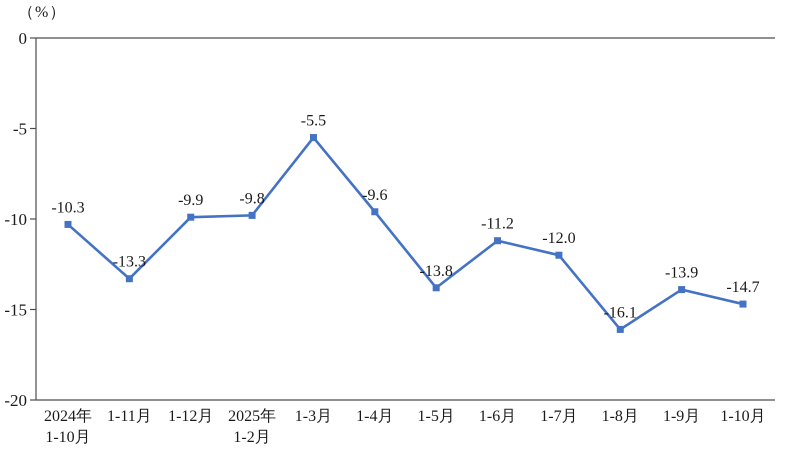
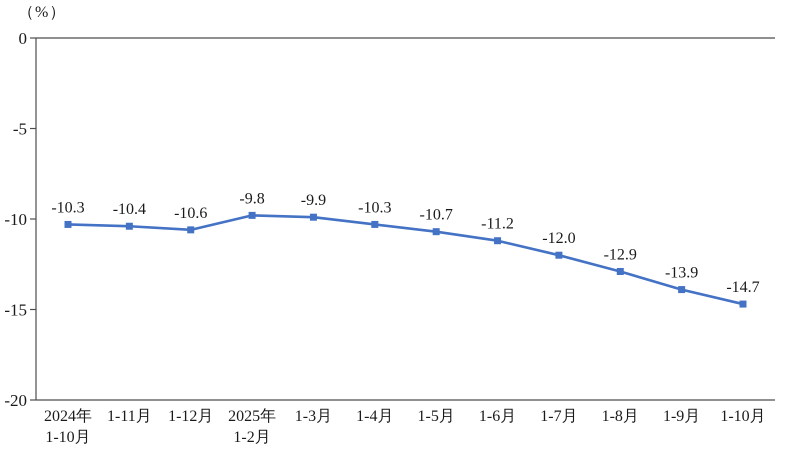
1-11月: -13.3 -> -10.4
1-12月: -9.9 -> -10.6
1-3月: -5.5 -> -9.9
1-4月: -9.6 -> -10.3
1-5月: -13.8 -> -10.7
1-8月: -16.1 -> -12.9
